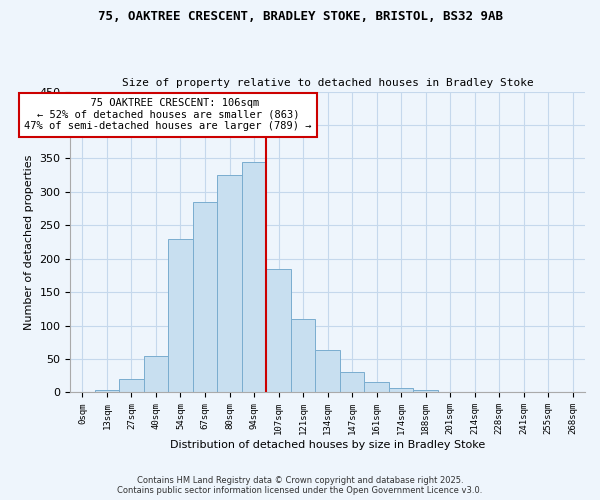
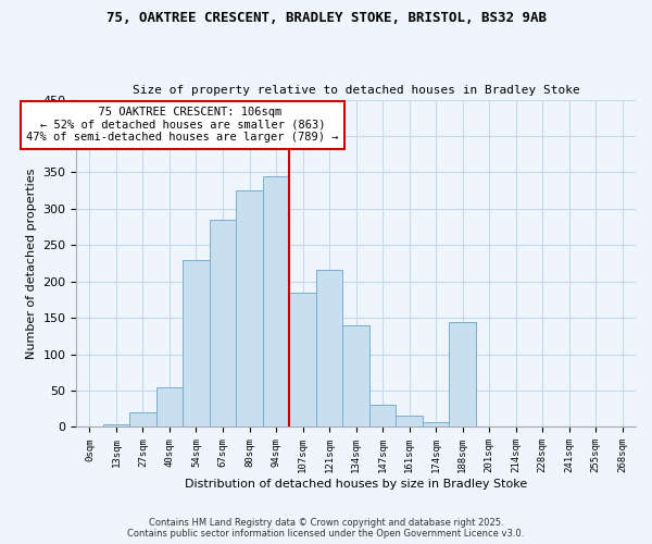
121sqm: 110 -> 216
134sqm: 63 -> 140
188sqm: 3 -> 144
